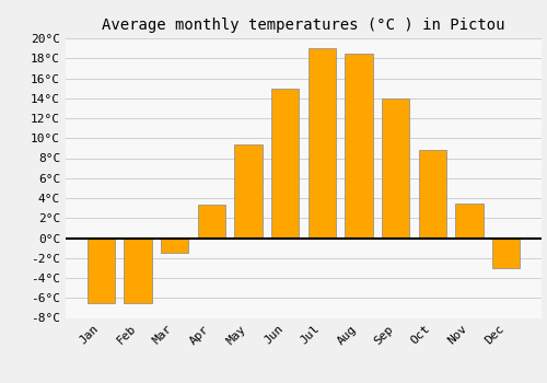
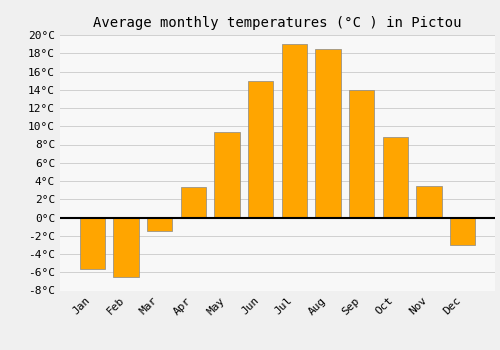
Jan: -6.5°C -> -5.6°C
